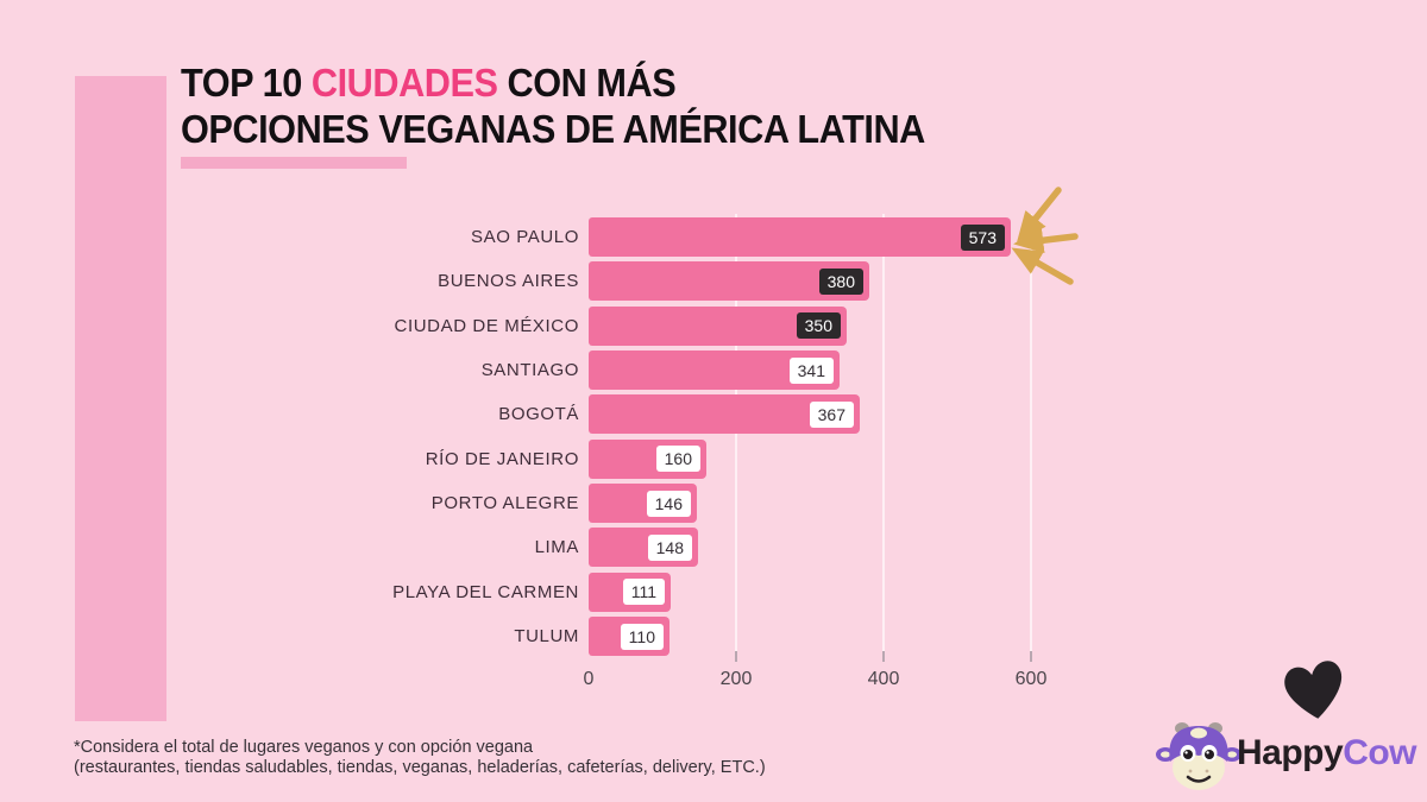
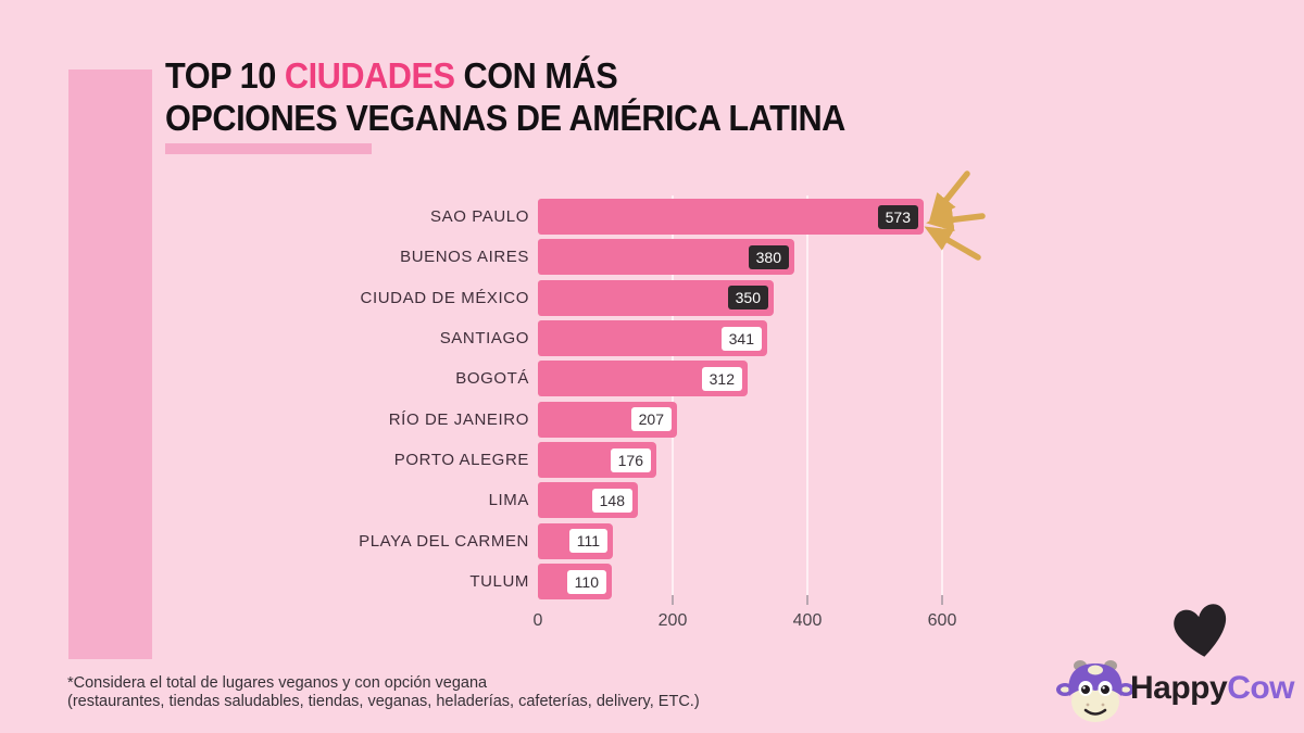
BOGOTÁ: 367 -> 312
RÍO DE JANEIRO: 160 -> 207
PORTO ALEGRE: 146 -> 176
